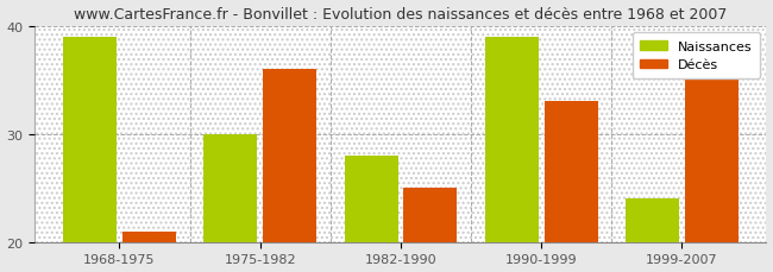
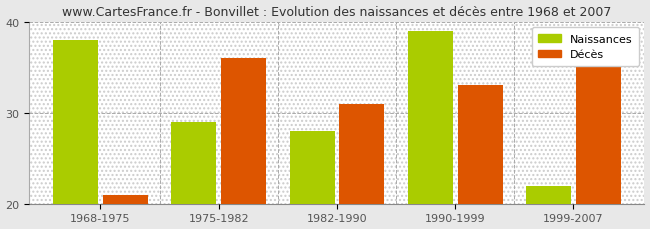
Naissances/1968-1975: 39 -> 38
Naissances/1975-1982: 30 -> 29
Décès/1982-1990: 25 -> 31
Naissances/1999-2007: 24 -> 22
